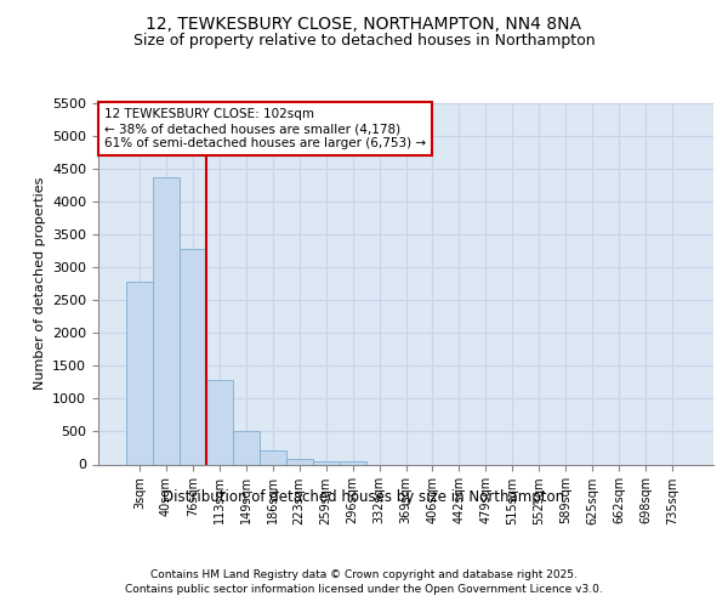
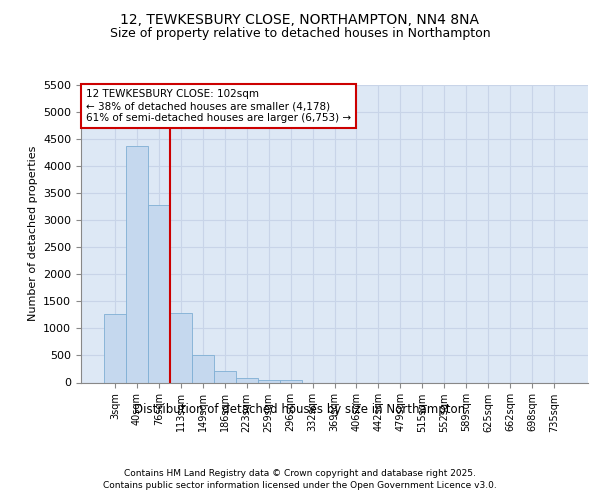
3sqm: 2780 -> 1270
